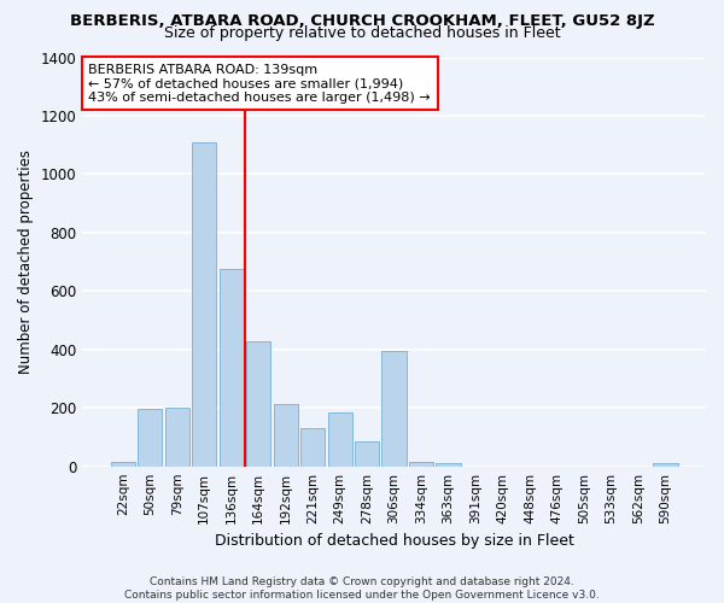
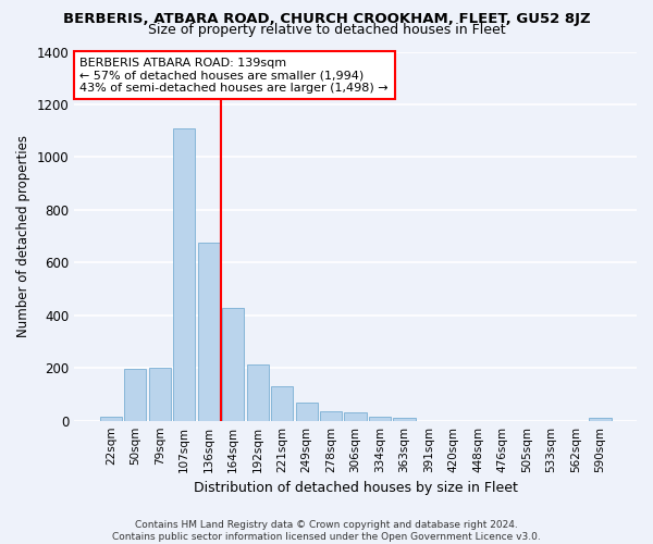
249sqm: 185 -> 70
278sqm: 85 -> 35
306sqm: 395 -> 30
